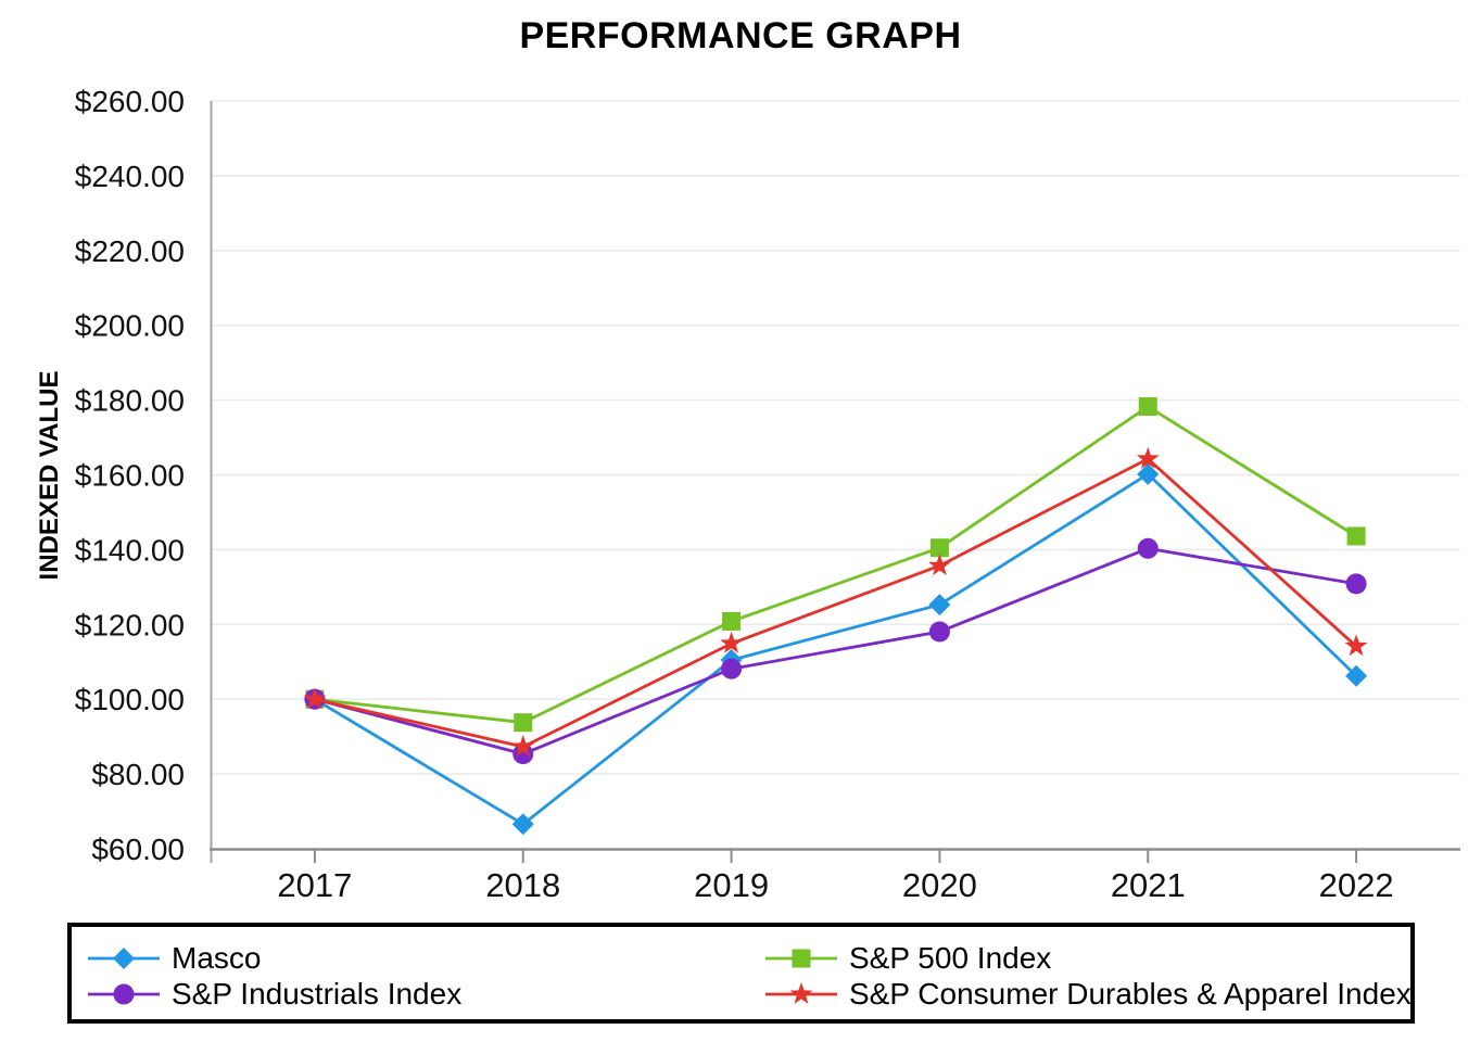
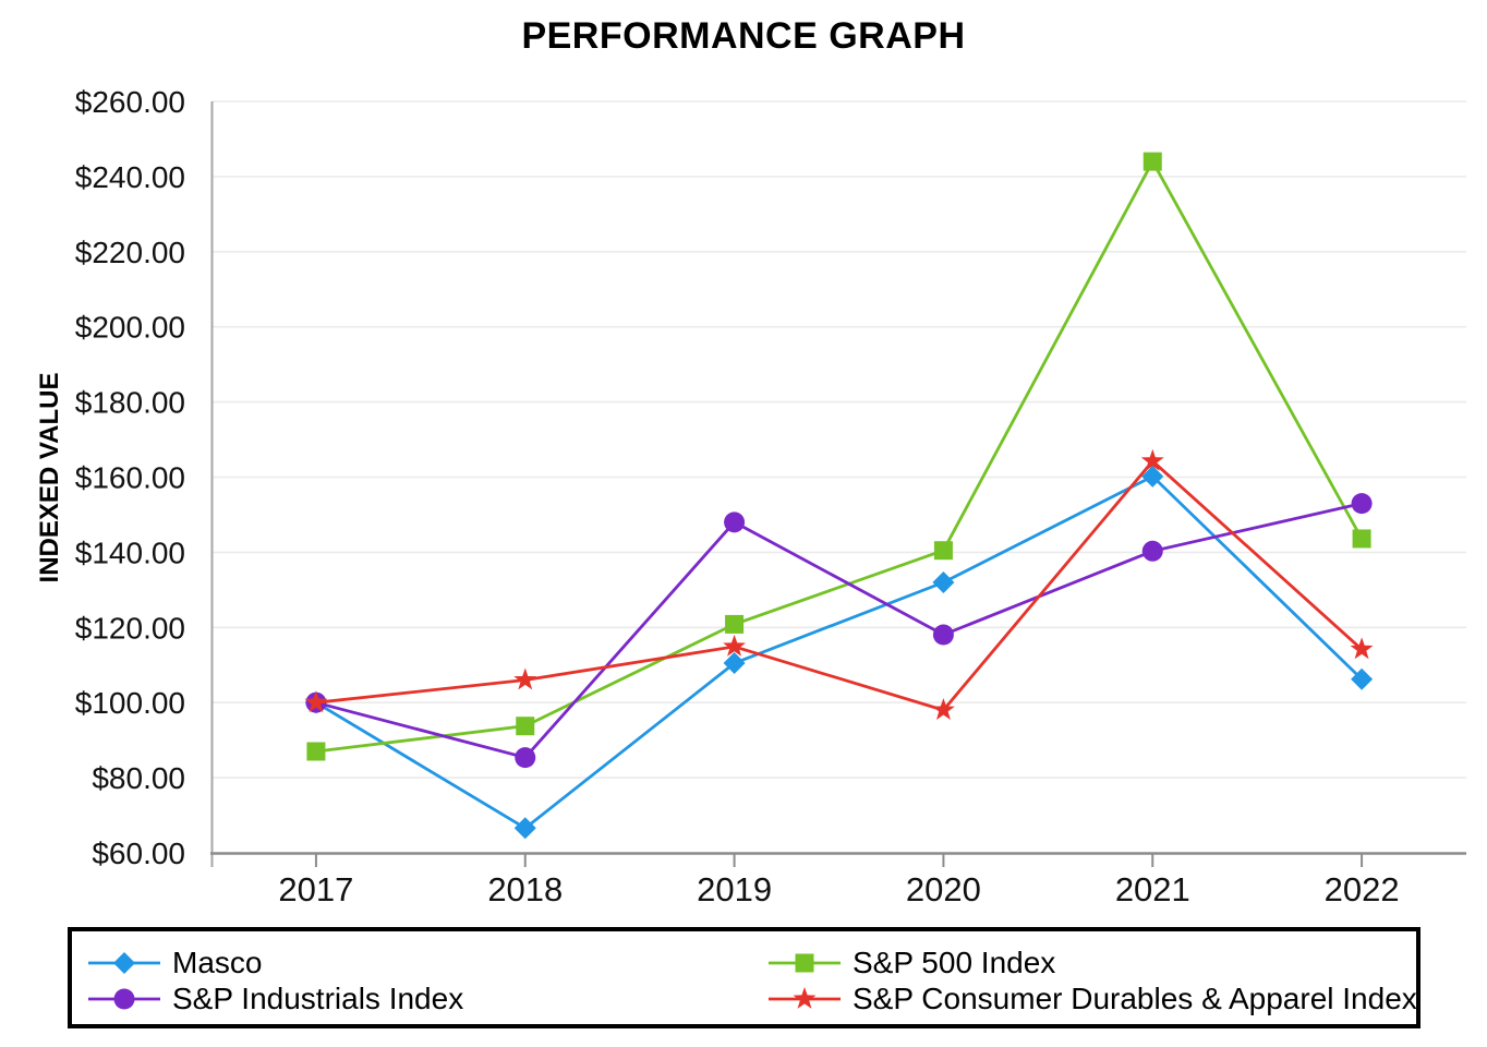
S&P 500 Index/2017: $100 -> $87
S&P Consumer Durables & Apparel Index/2018: $87 -> $106
S&P Industrials Index/2019: $108 -> $148
Masco/2020: $125 -> $132
S&P Consumer Durables & Apparel Index/2020: $136 -> $98
S&P 500 Index/2021: $178 -> $244
S&P Industrials Index/2022: $131 -> $153
